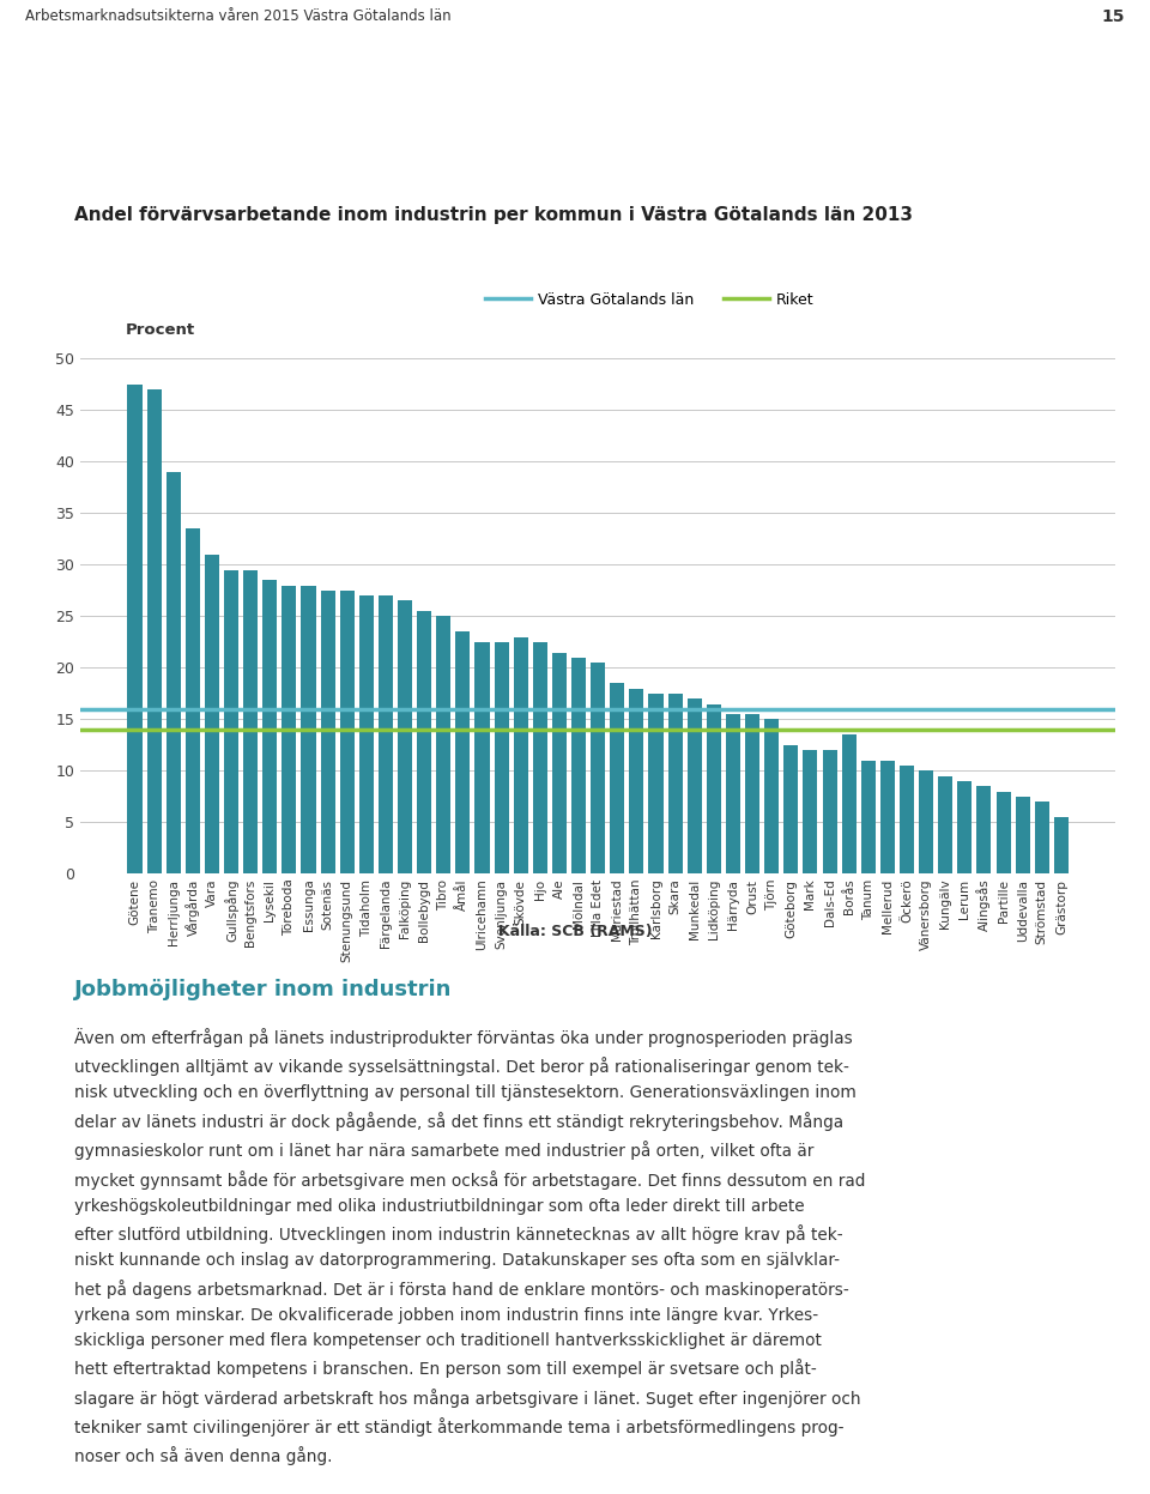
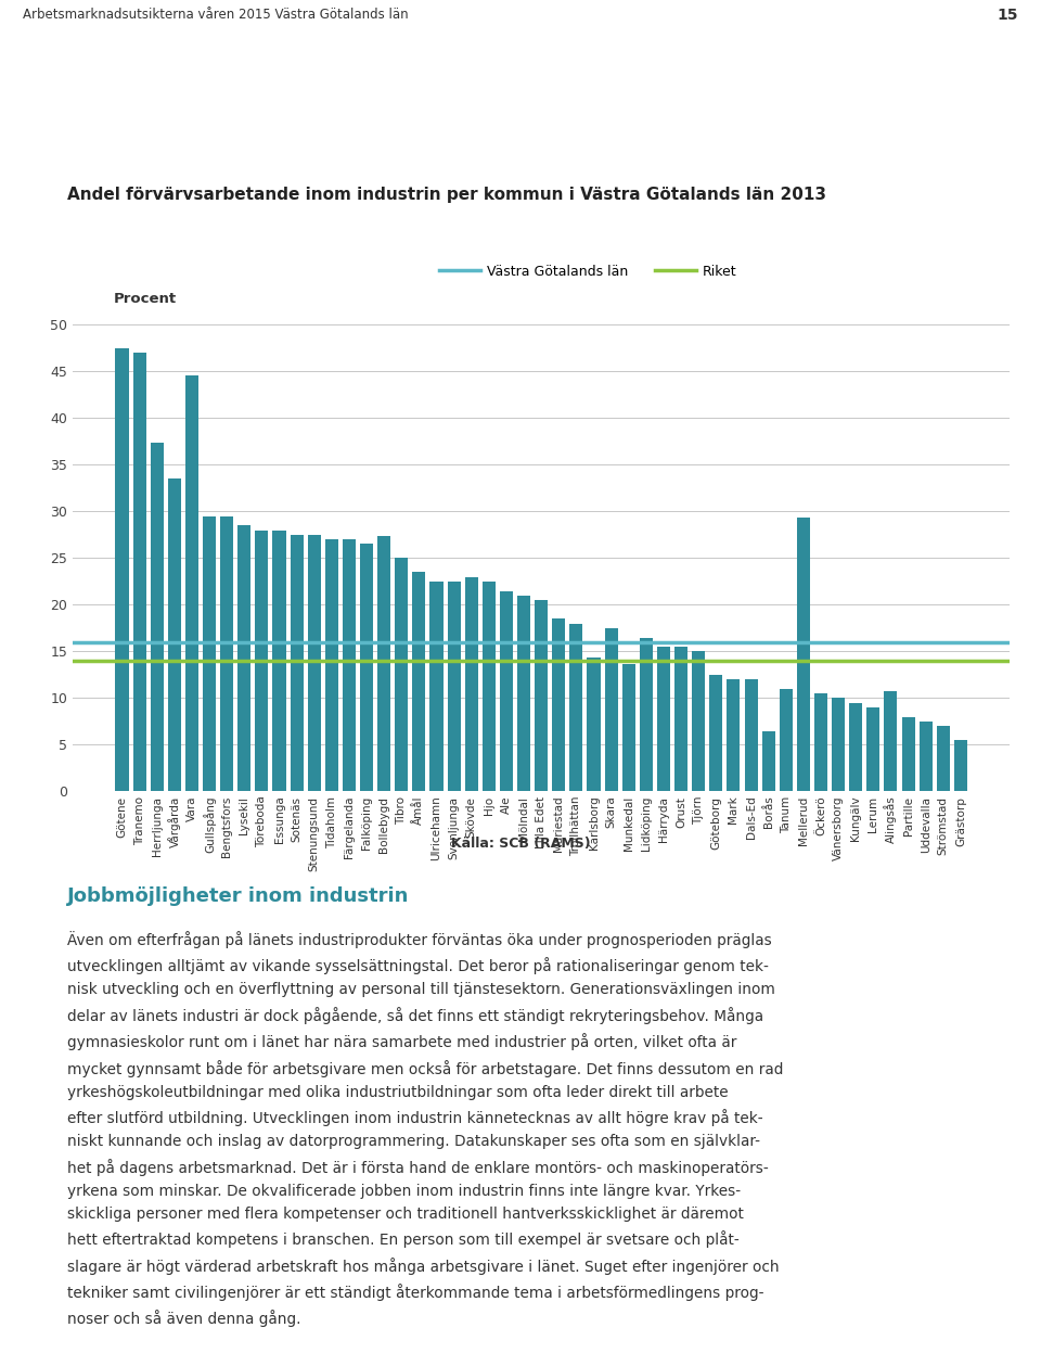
Herrljunga: 39.0 -> 37.4
Vara: 31.0 -> 44.6
Bollebygd: 25.5 -> 27.4
Karlsborg: 17.5 -> 14.4
Munkedal: 17.0 -> 13.6
Borås: 13.5 -> 6.4
Mellerud: 11.0 -> 29.4
Alingsås: 8.5 -> 10.8
